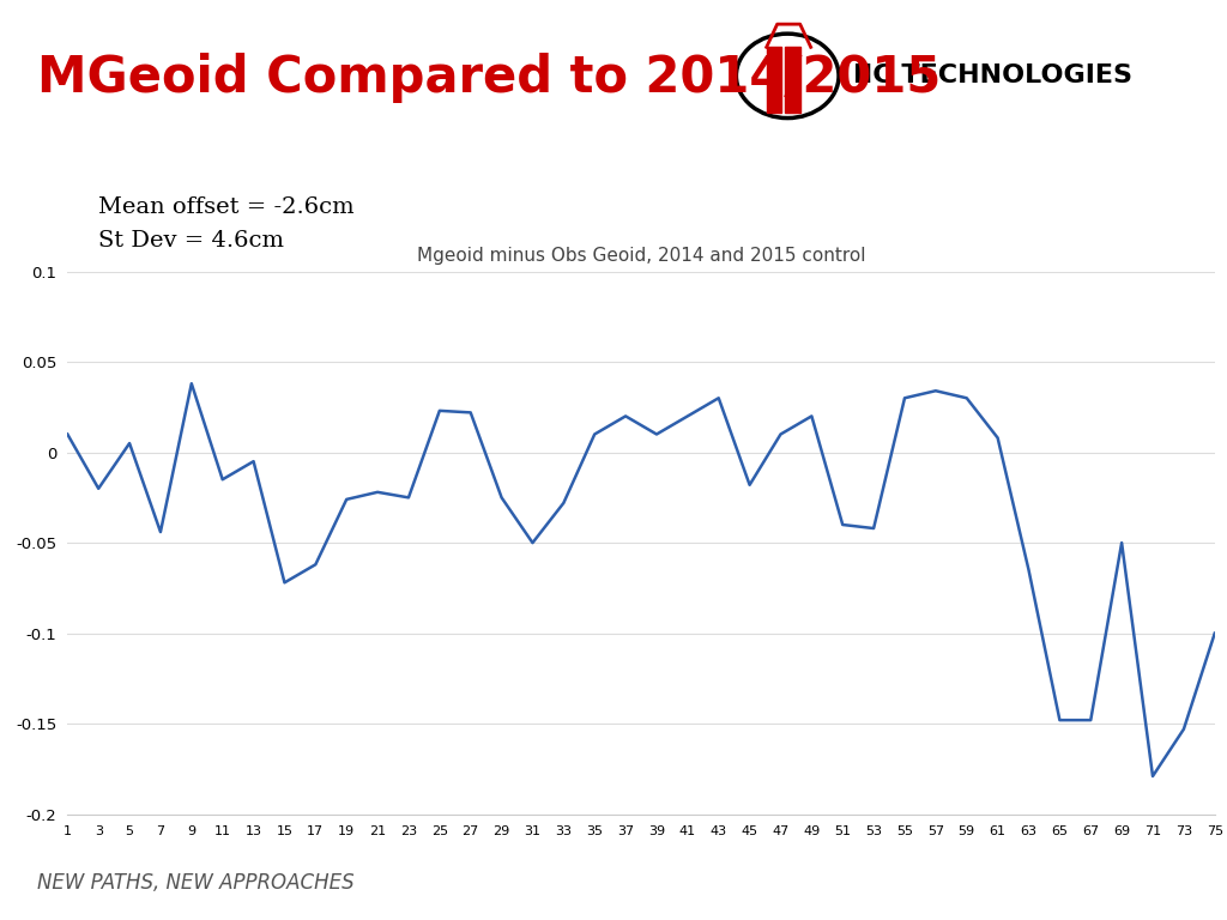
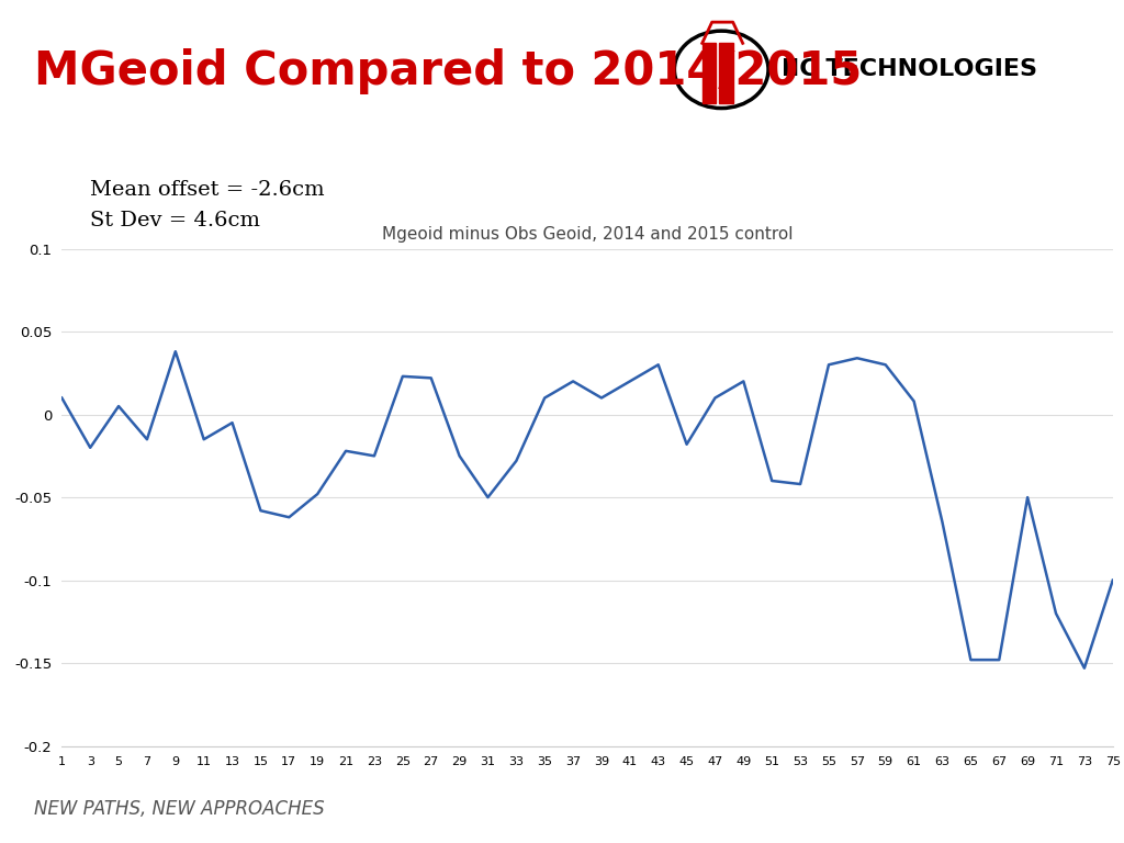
Mgeoid minus Obs Geoid, 2014 and 2015 control/7: -0.044 -> -0.015
Mgeoid minus Obs Geoid, 2014 and 2015 control/15: -0.072 -> -0.058
Mgeoid minus Obs Geoid, 2014 and 2015 control/19: -0.026 -> -0.048
Mgeoid minus Obs Geoid, 2014 and 2015 control/71: -0.179 -> -0.120
